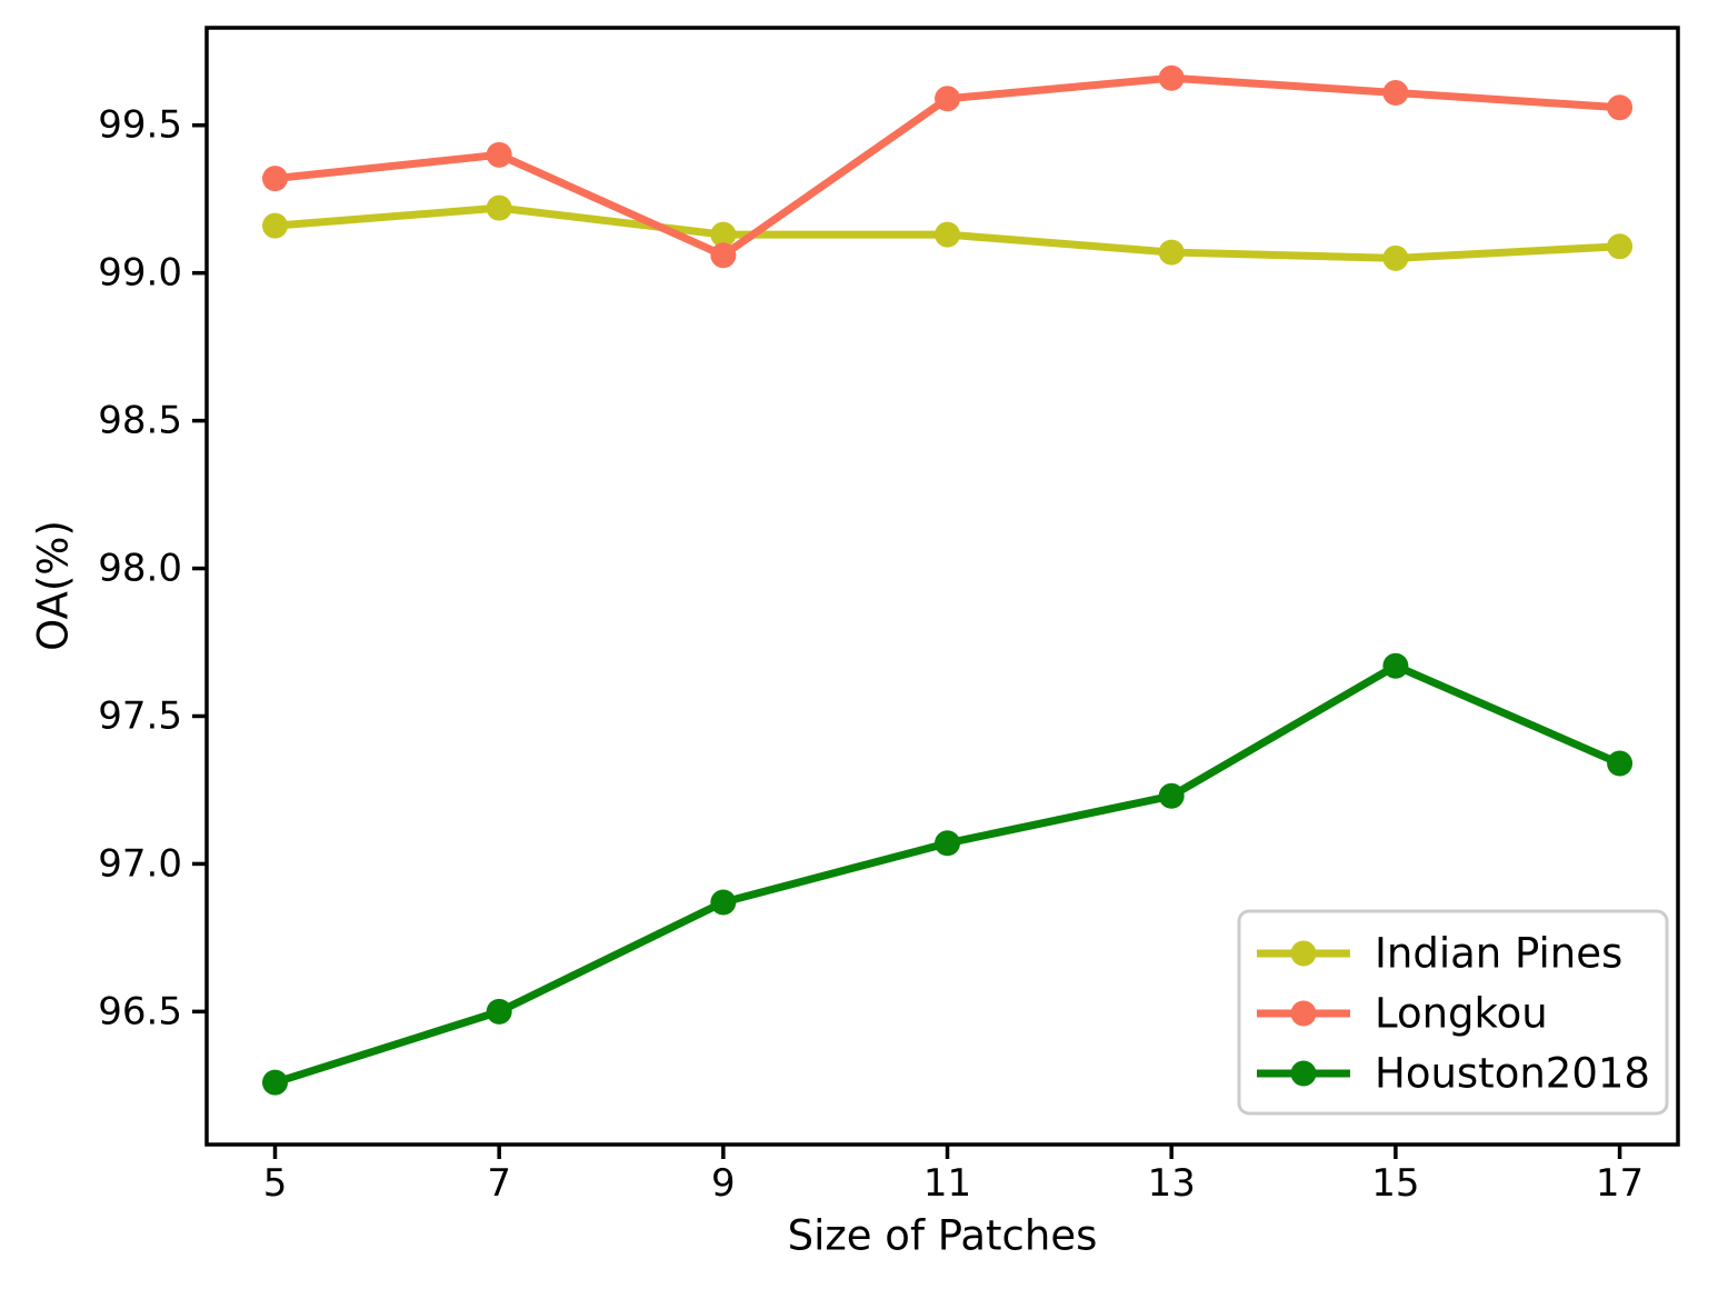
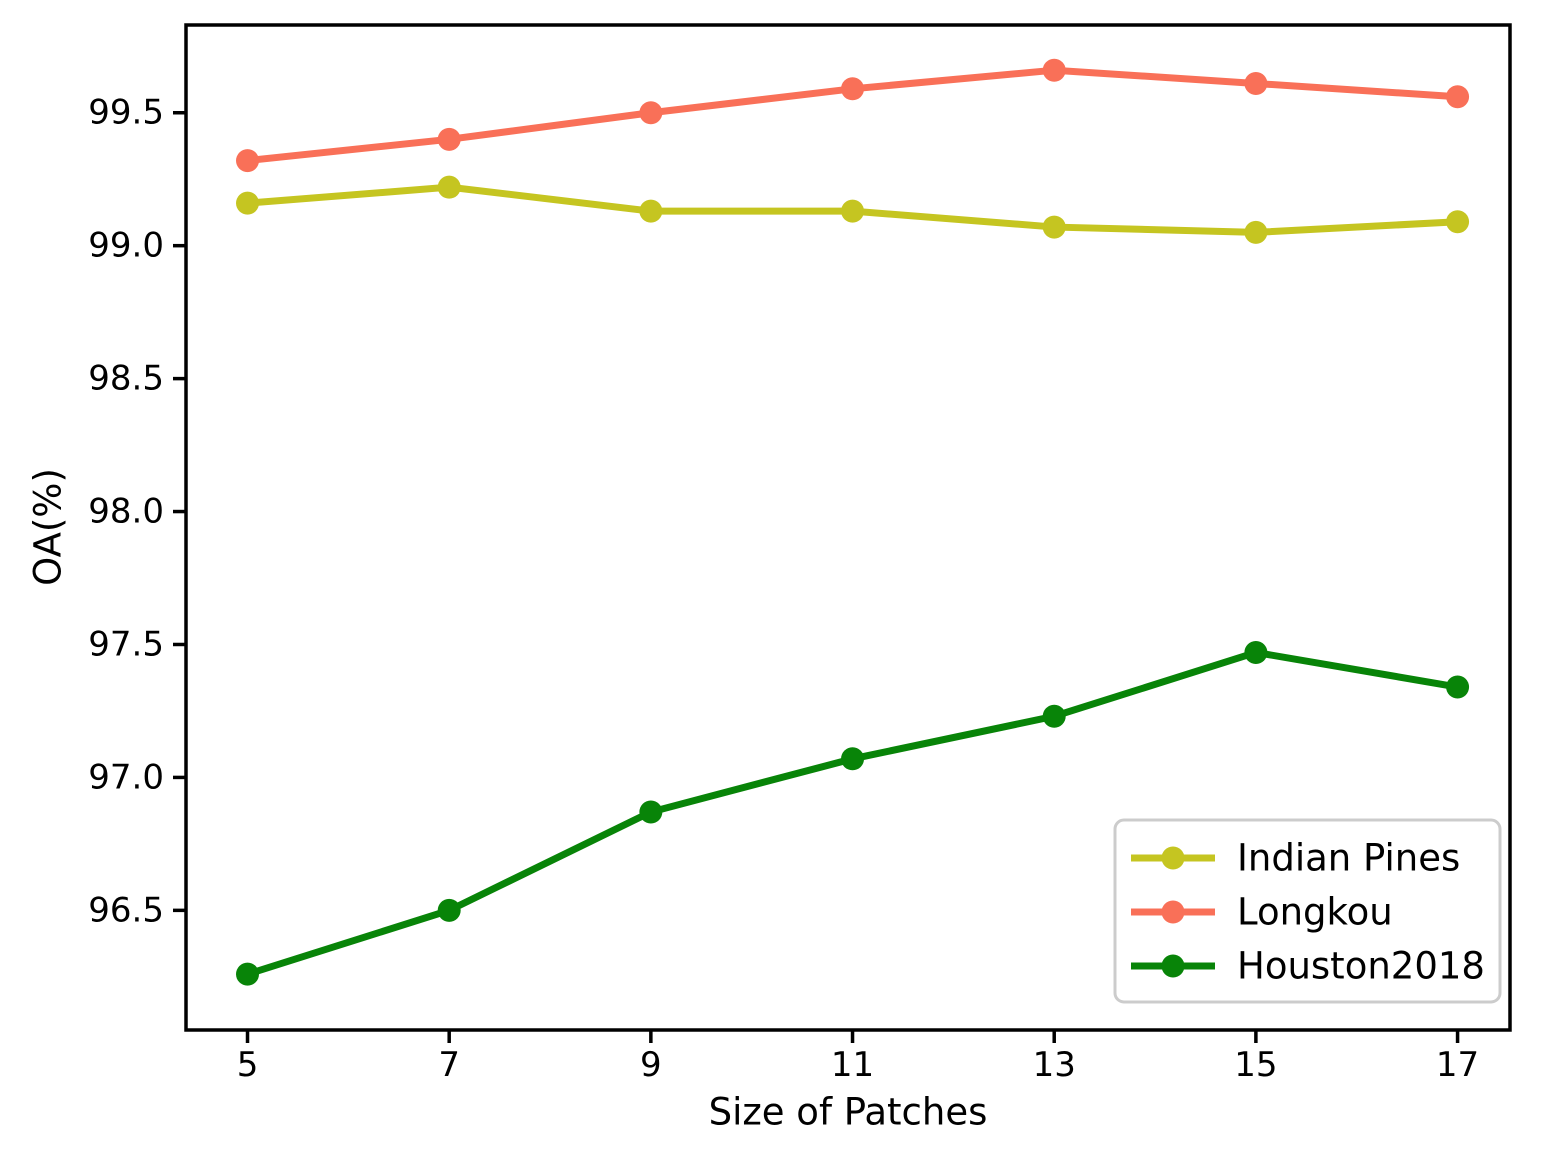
Longkou/9: 99.06 -> 99.50
Houston2018/15: 97.67 -> 97.47
